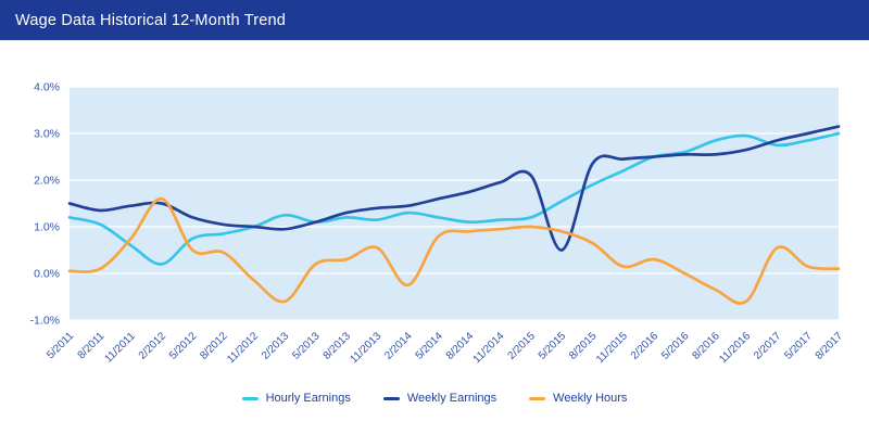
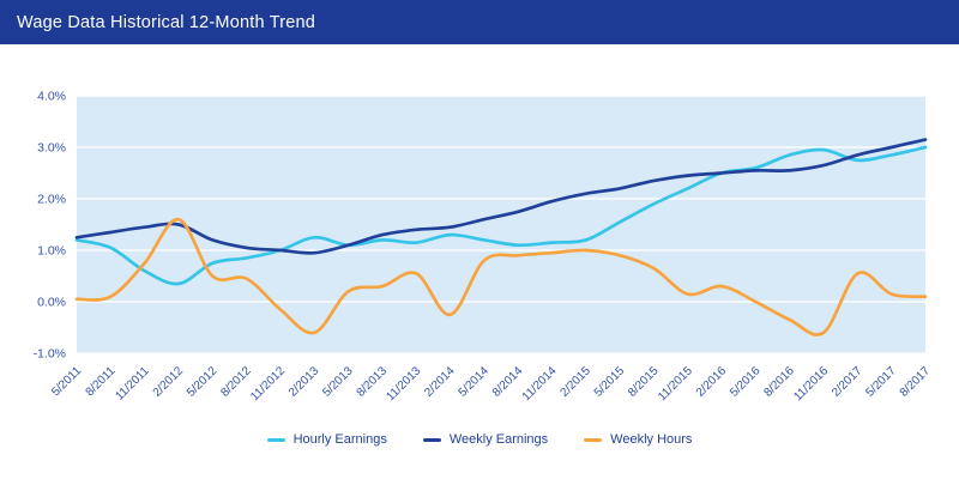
Weekly Earnings/5/2011: 1.5% -> 1.2%
Hourly Earnings/2/2012: 0.2% -> 0.3%
Weekly Earnings/5/2015: 0.5% -> 2.2%
